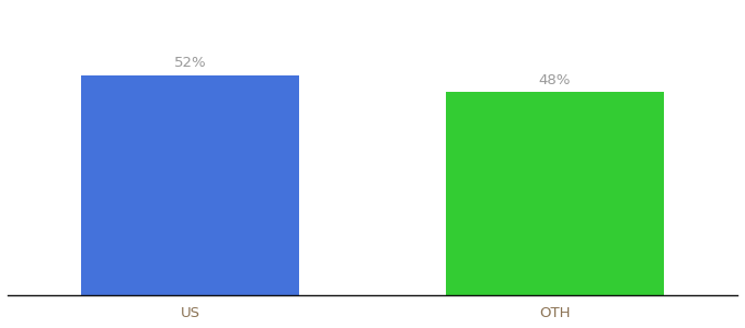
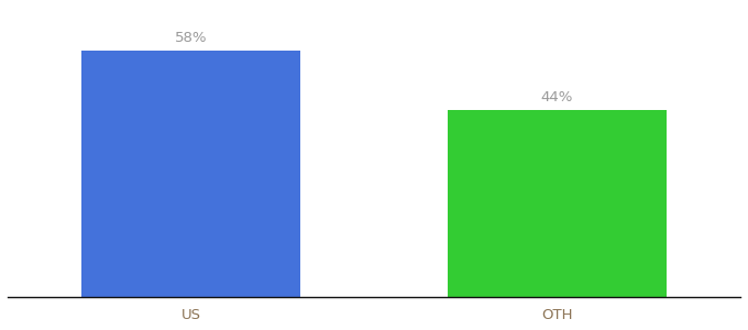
US: 52% -> 58%
OTH: 48% -> 44%
